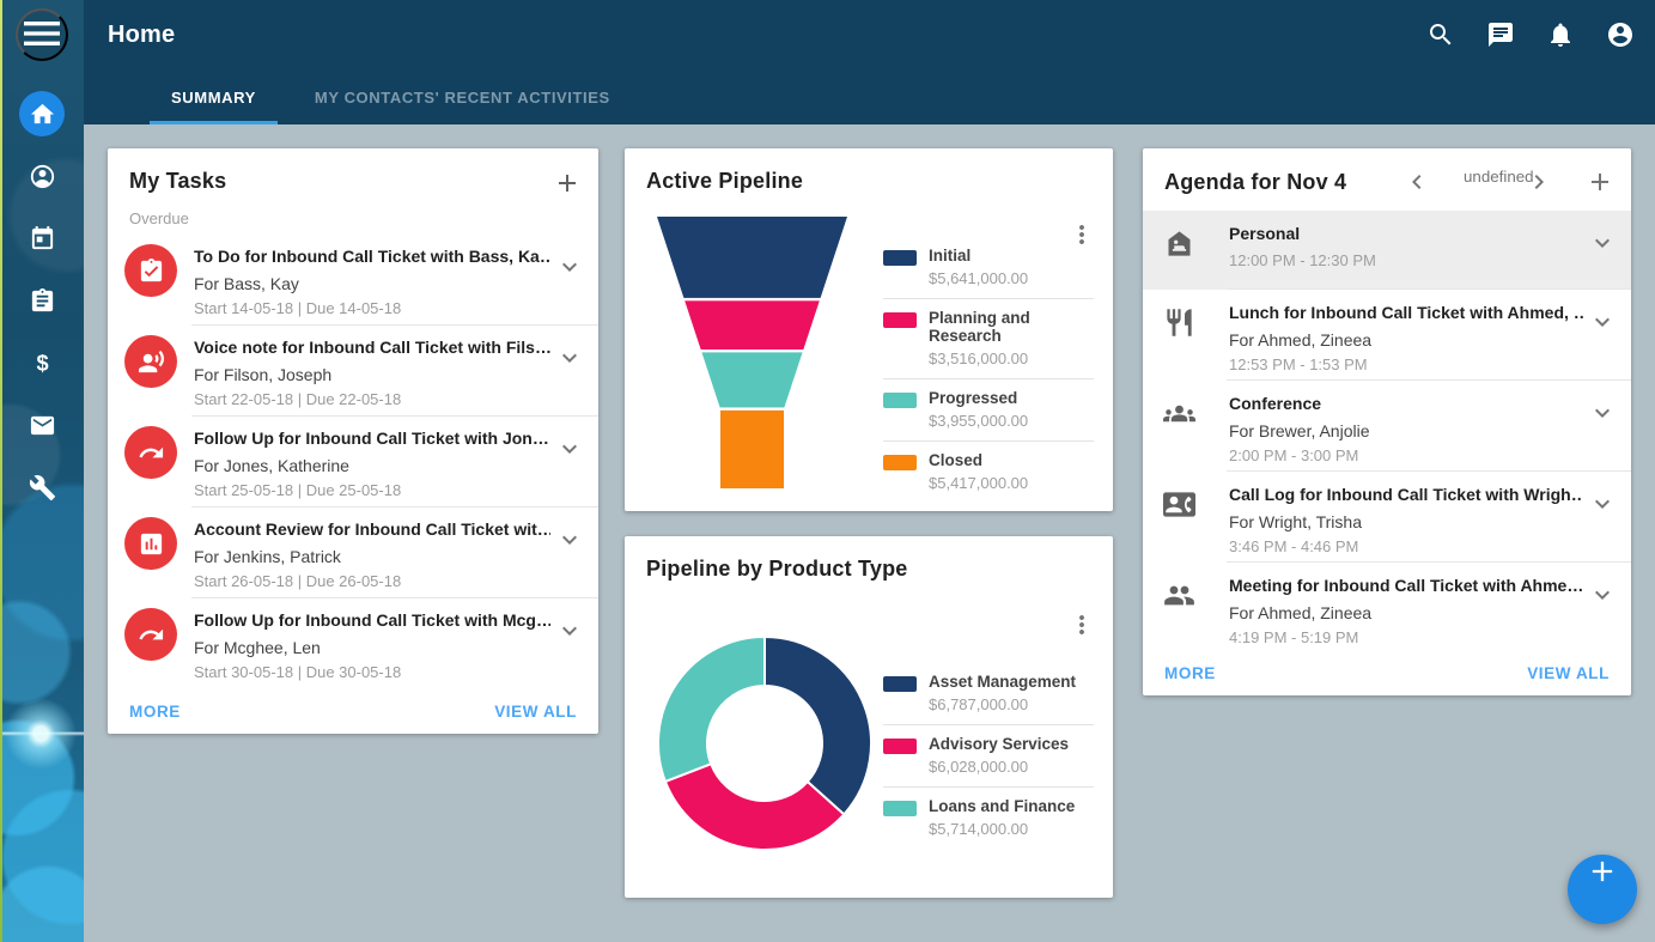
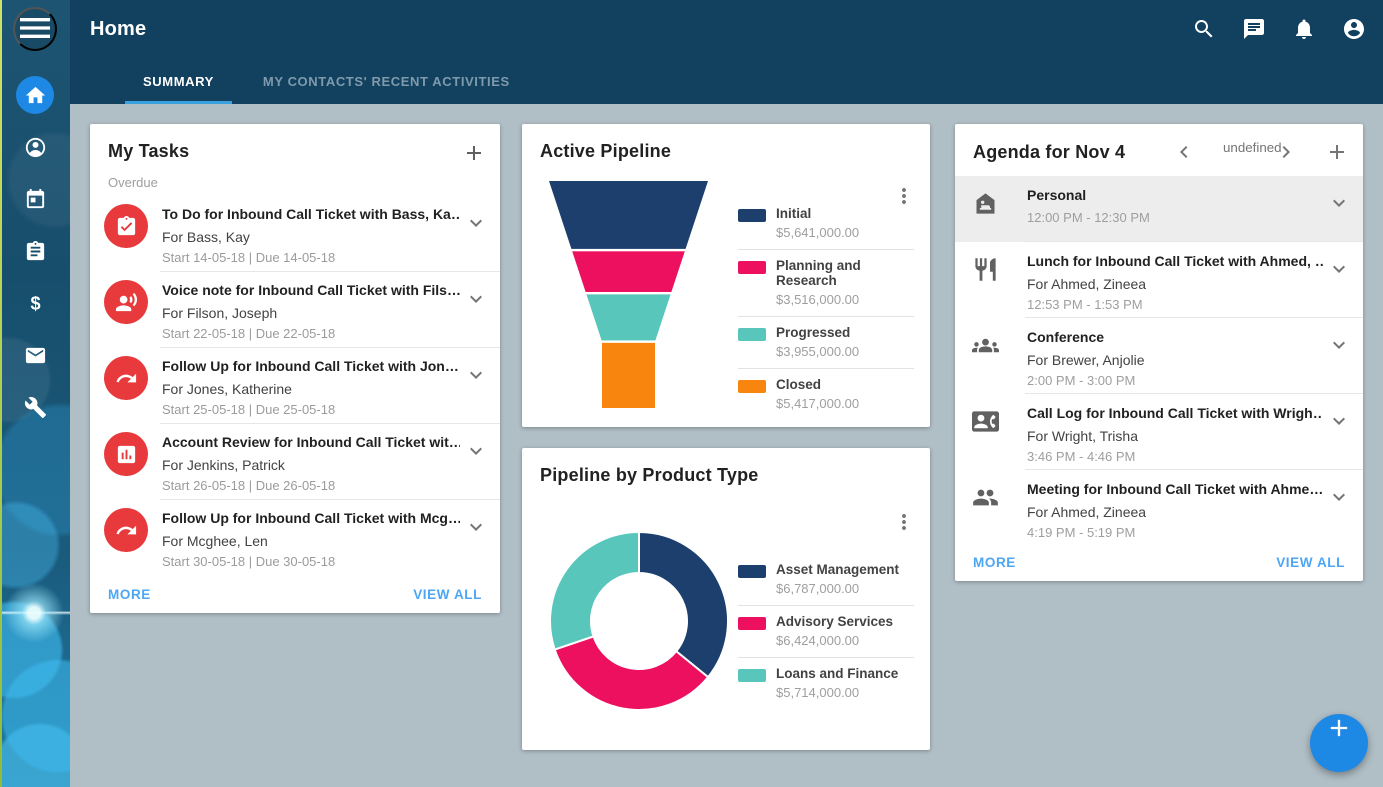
Pipeline by Product Type/Advisory Services: $6,028,000.00 -> $6,424,000.00
